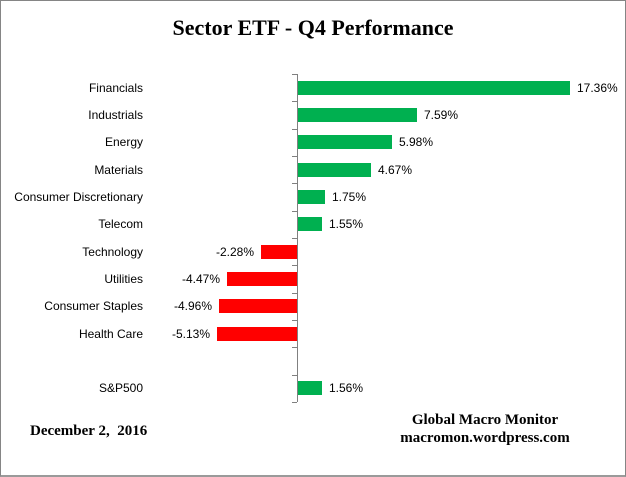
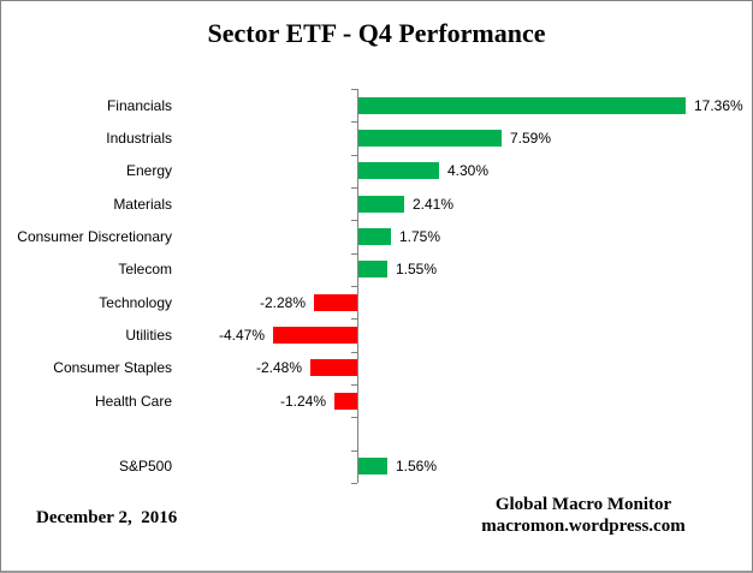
Energy: 5.98% -> 4.30%
Materials: 4.67% -> 2.41%
Consumer Staples: -4.96% -> -2.48%
Health Care: -5.13% -> -1.24%
